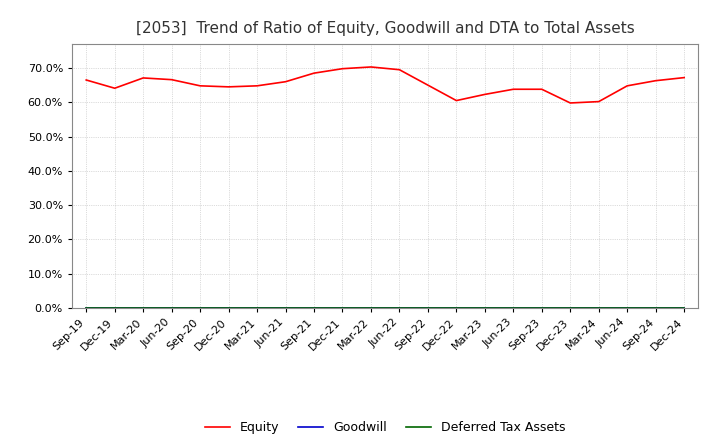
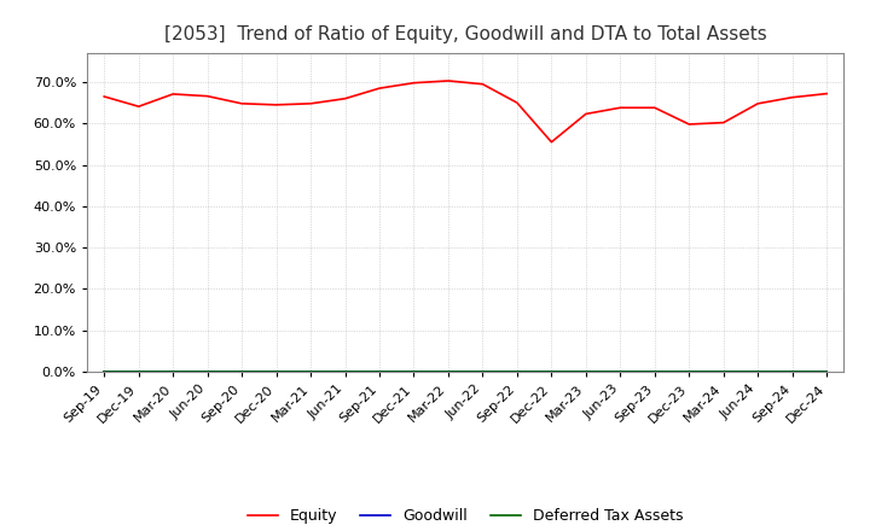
Equity/Dec-22: 60.5% -> 55.5%
